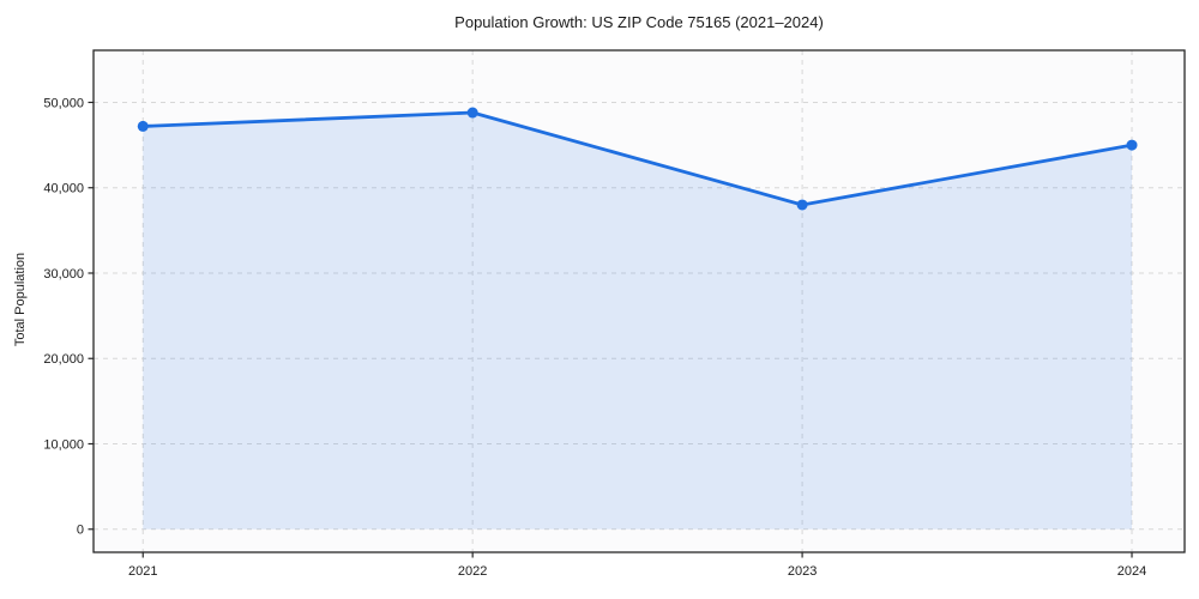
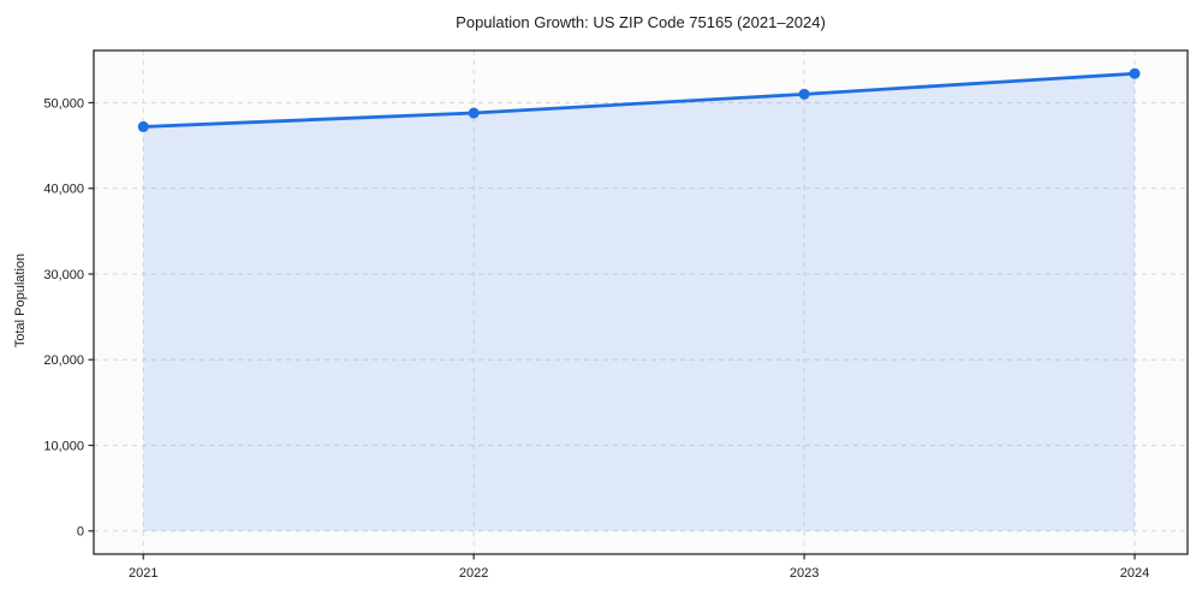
2023: 38000 -> 51000
2024: 45000 -> 53000
